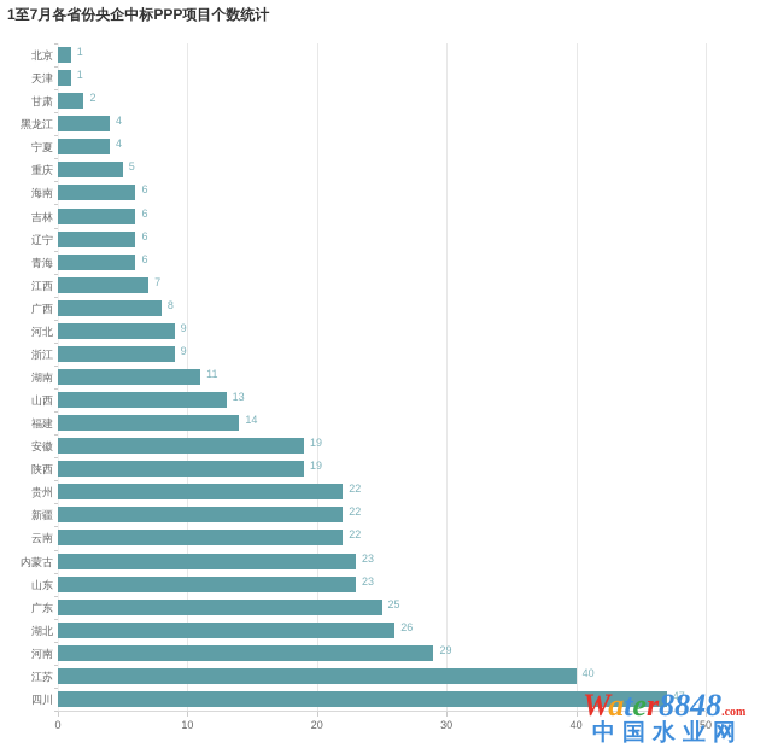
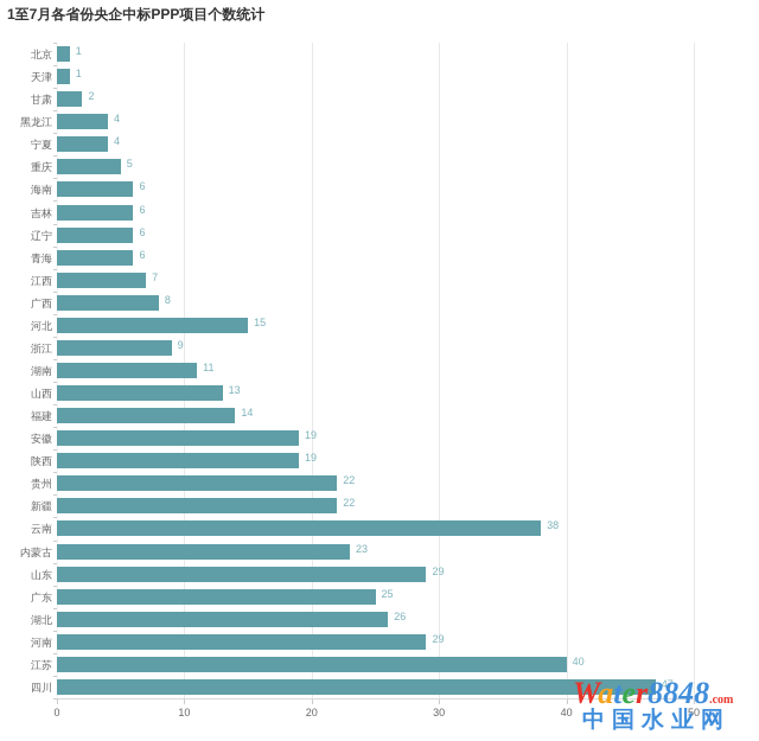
河北: 9 -> 15
云南: 22 -> 38
山东: 23 -> 29
